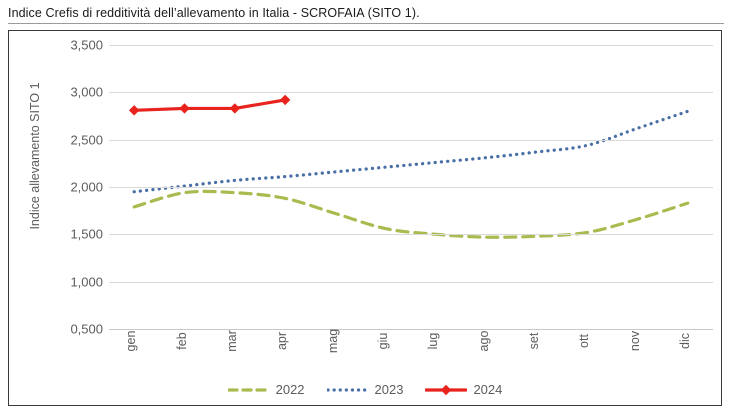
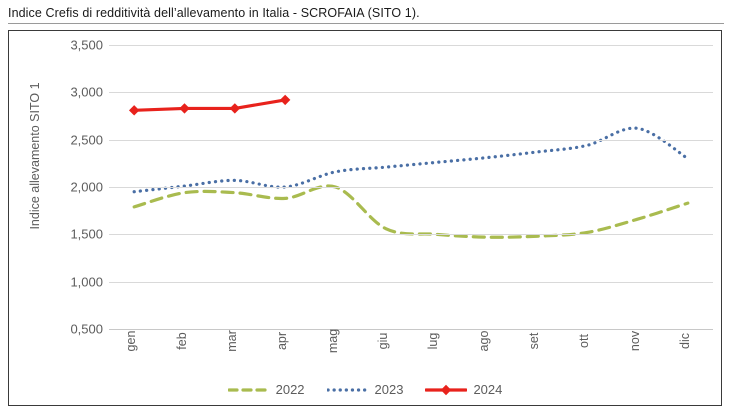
2023/apr: 2,1 -> 2,0
2022/mag: 1,7 -> 2,0
2023/dic: 2,8 -> 2,3
